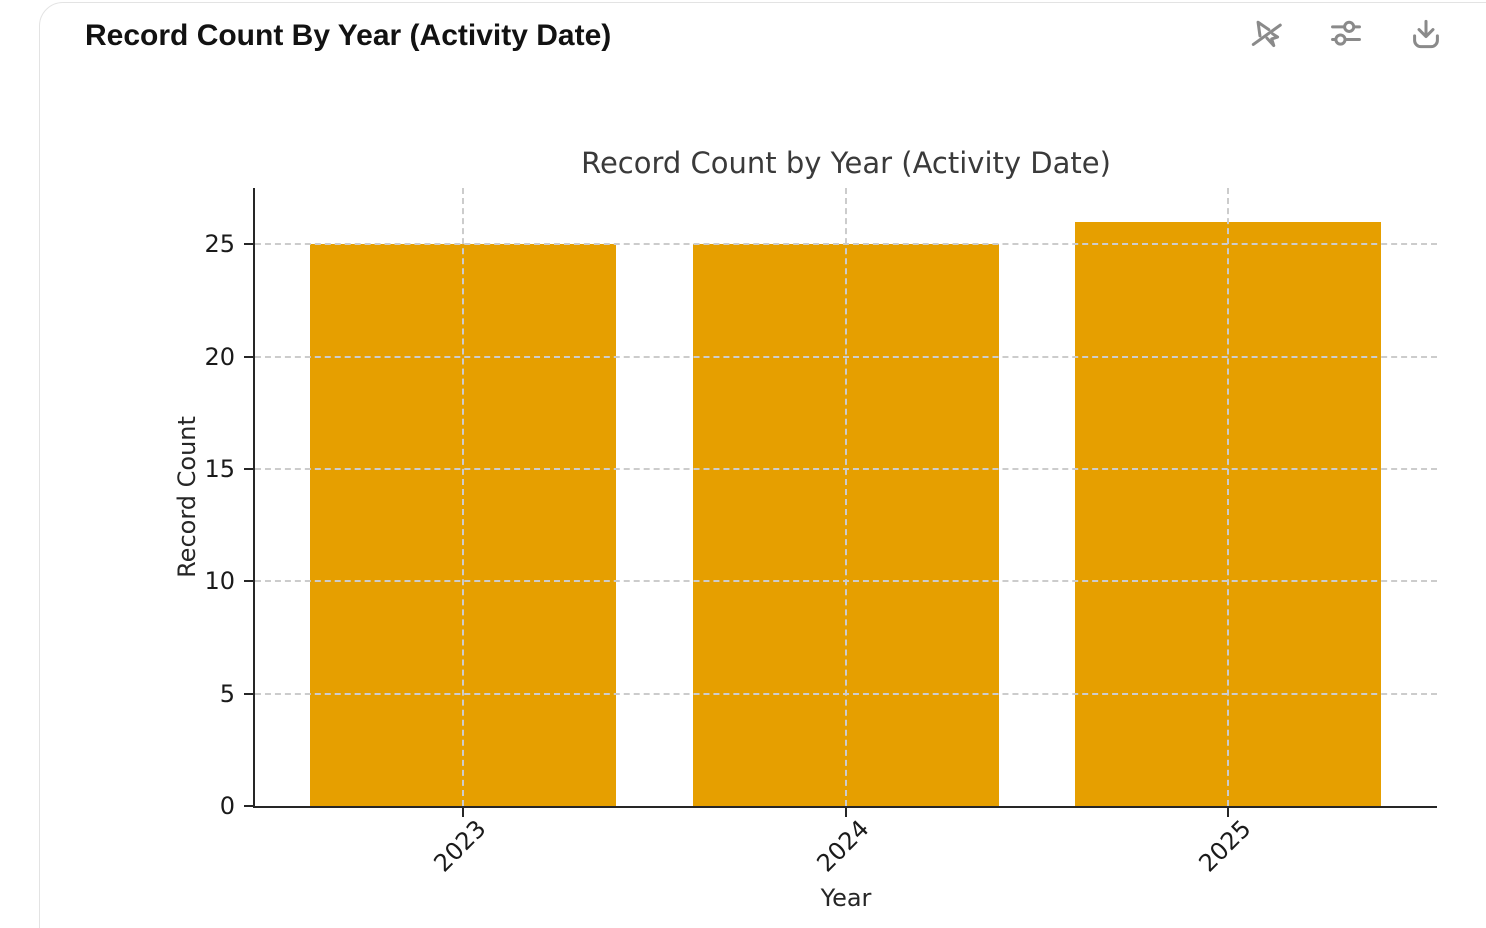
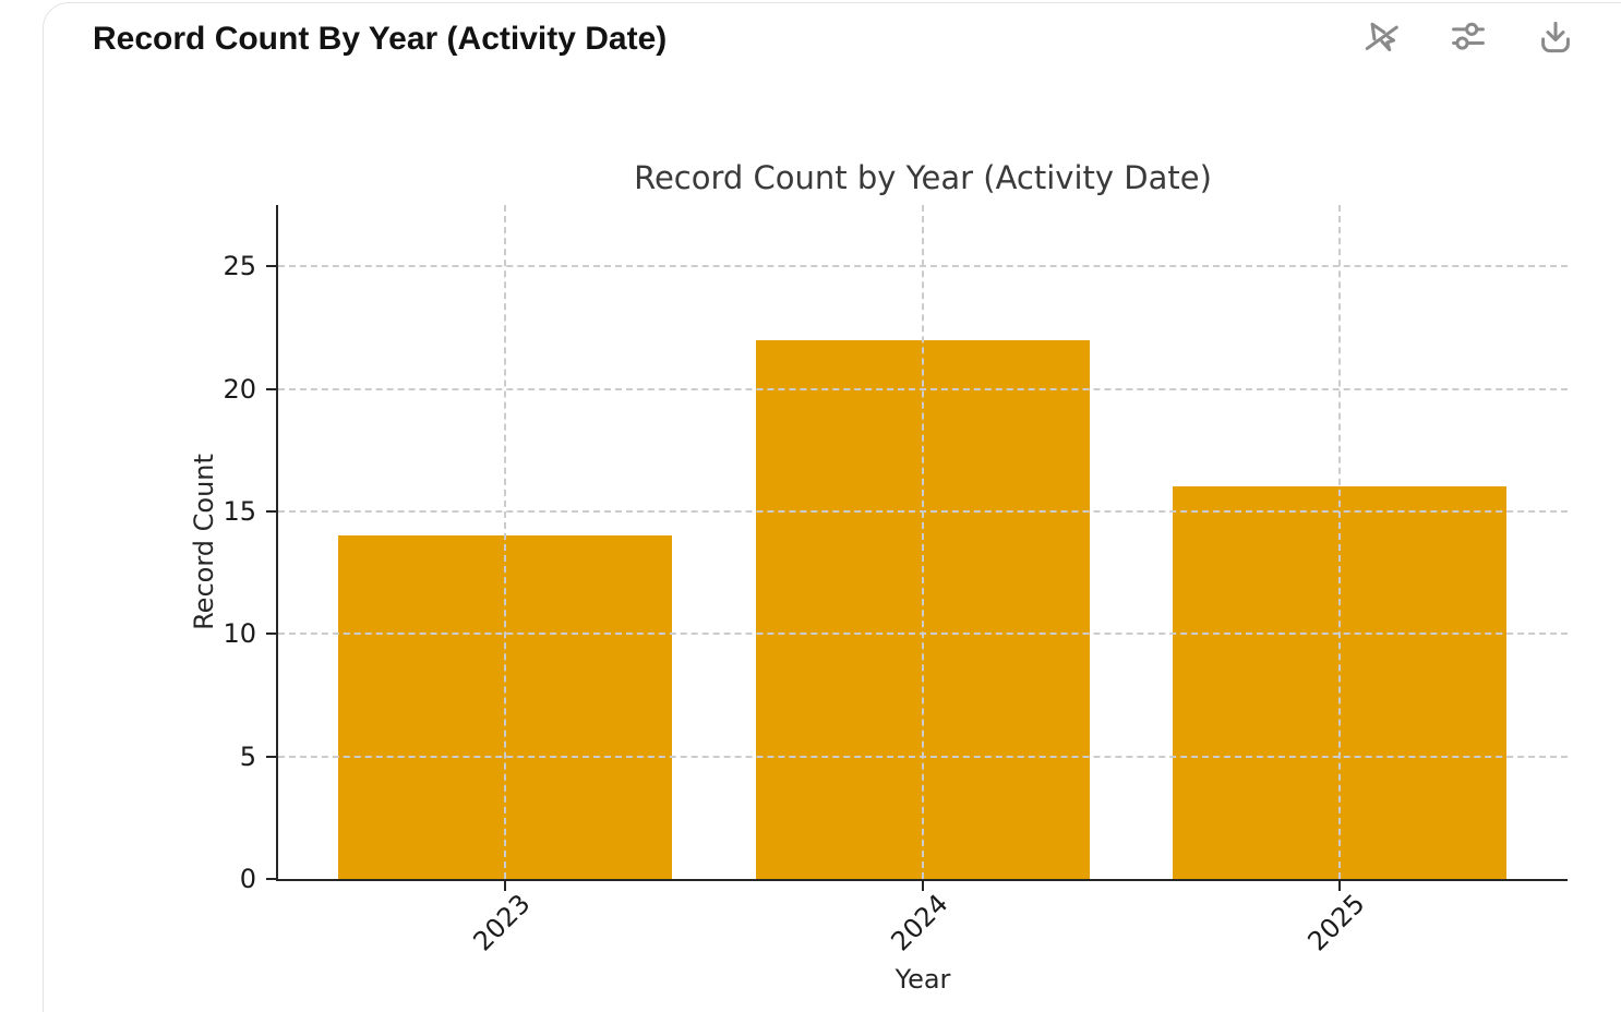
2023: 25 -> 14
2024: 25 -> 22
2025: 26 -> 16
